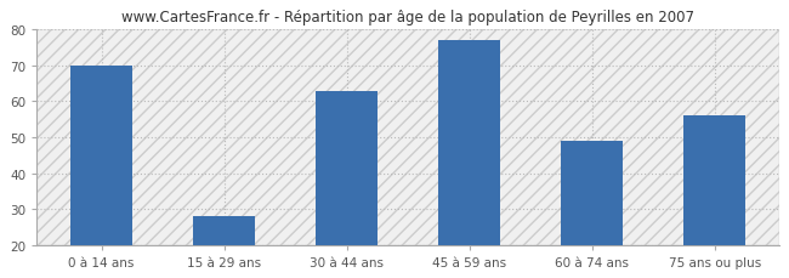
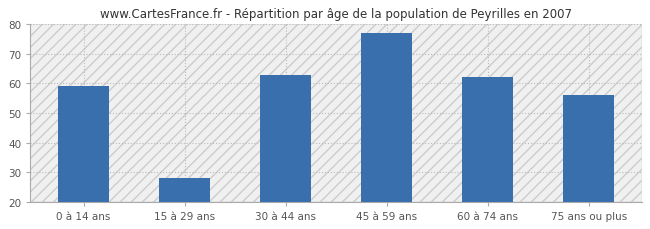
0 à 14 ans: 70 -> 59
60 à 74 ans: 49 -> 62
